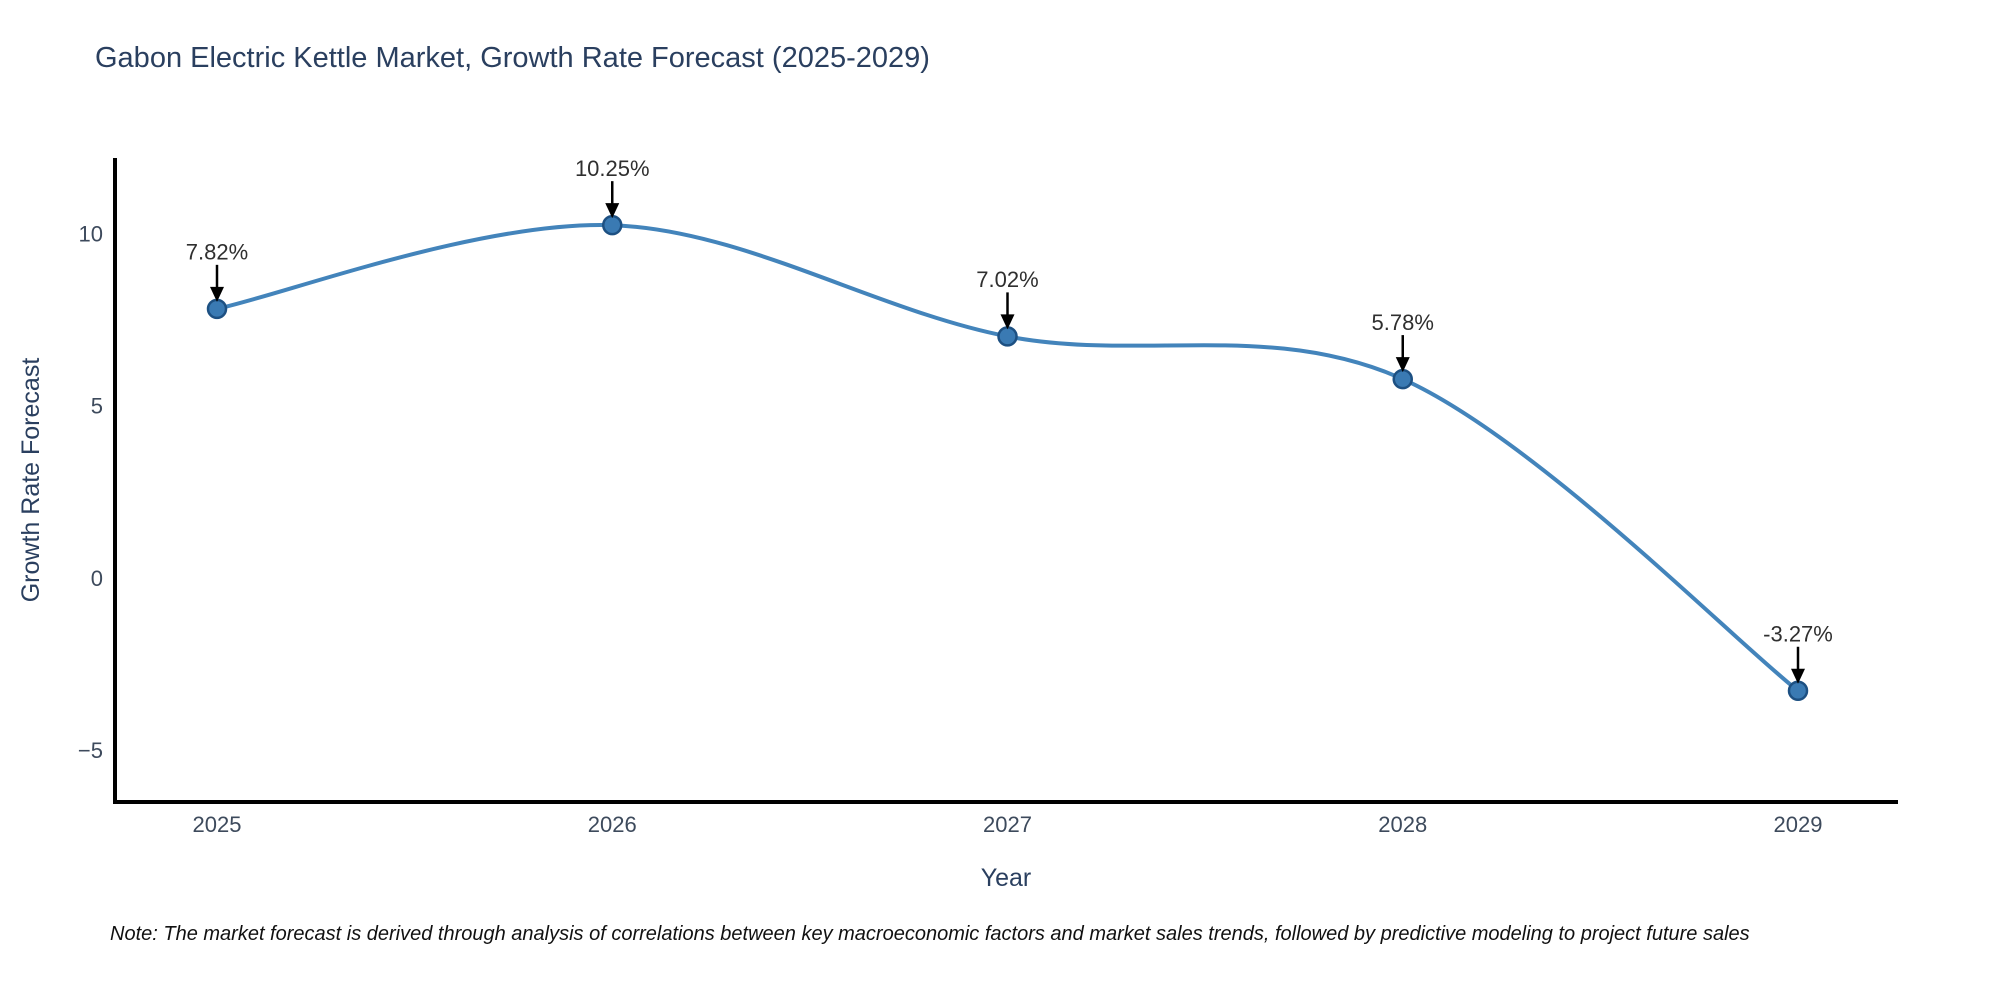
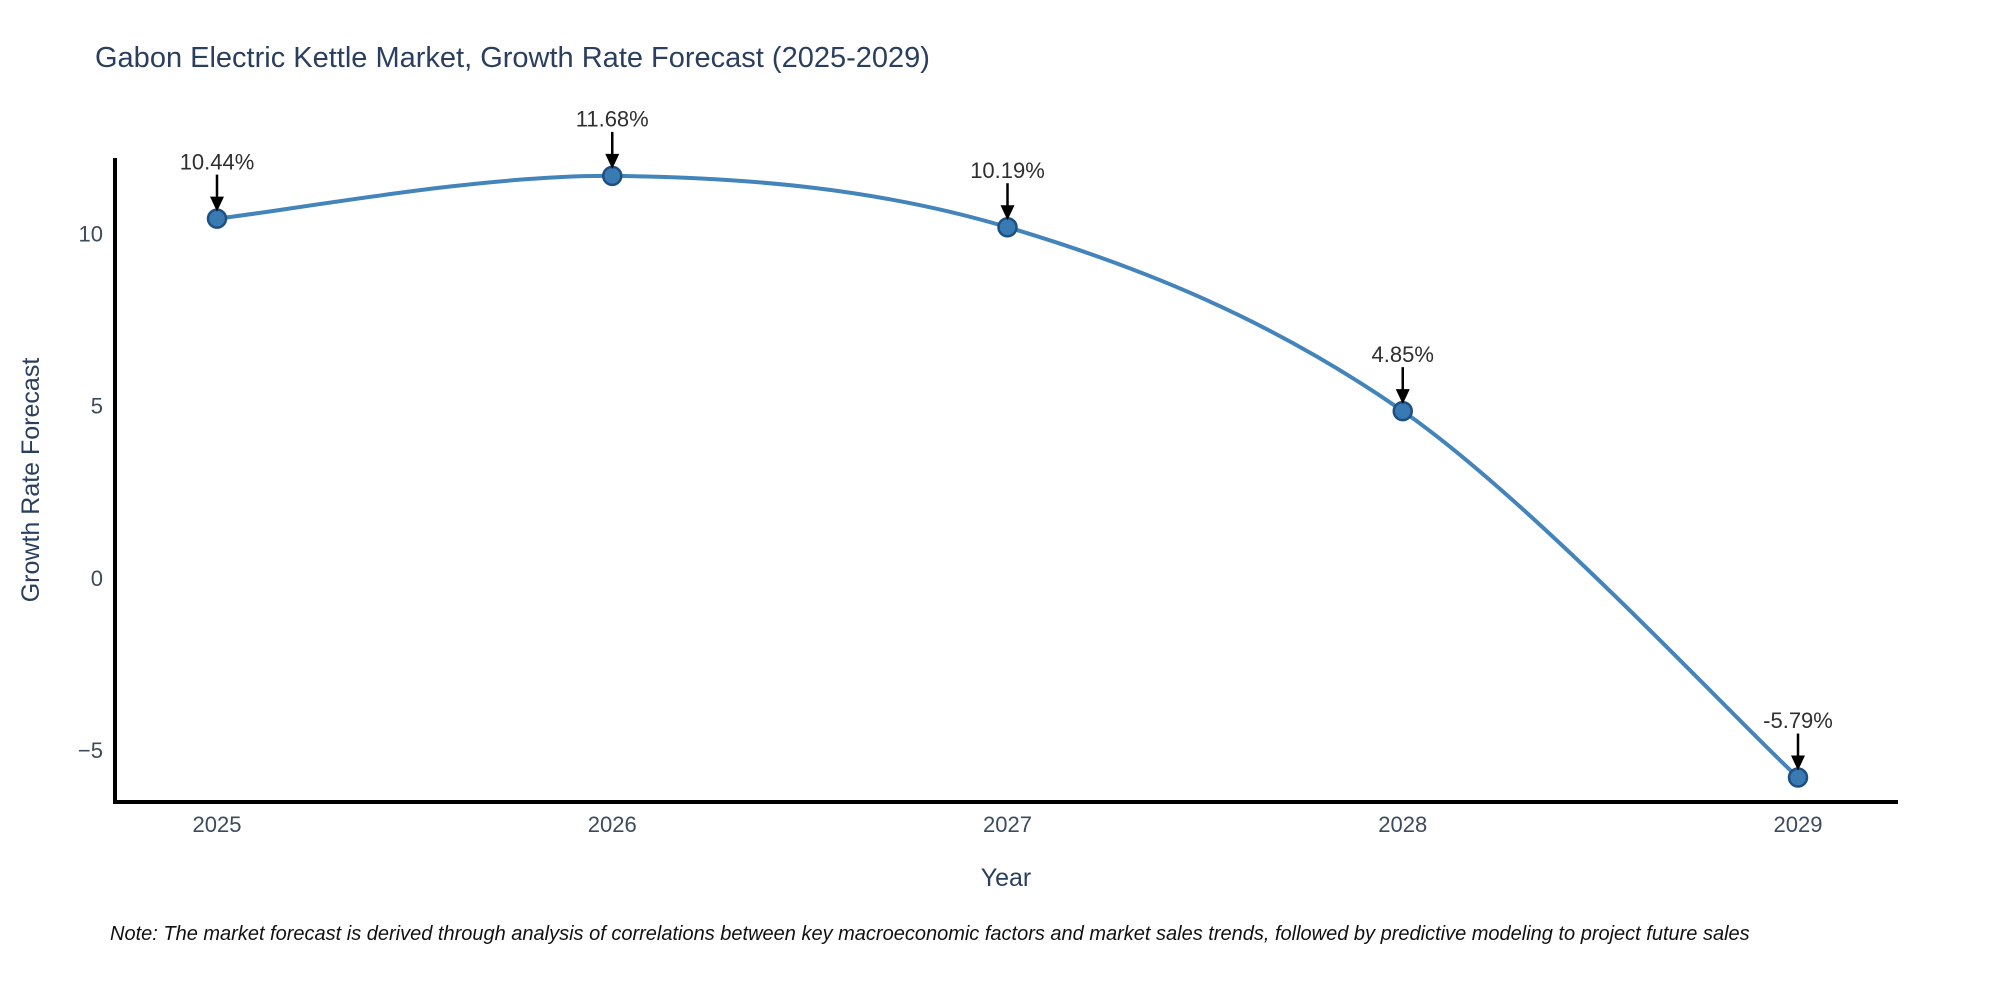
2025: 7.82% -> 10.44%
2026: 10.25% -> 11.68%
2027: 7.02% -> 10.19%
2028: 5.78% -> 4.85%
2029: -3.27% -> -5.79%
